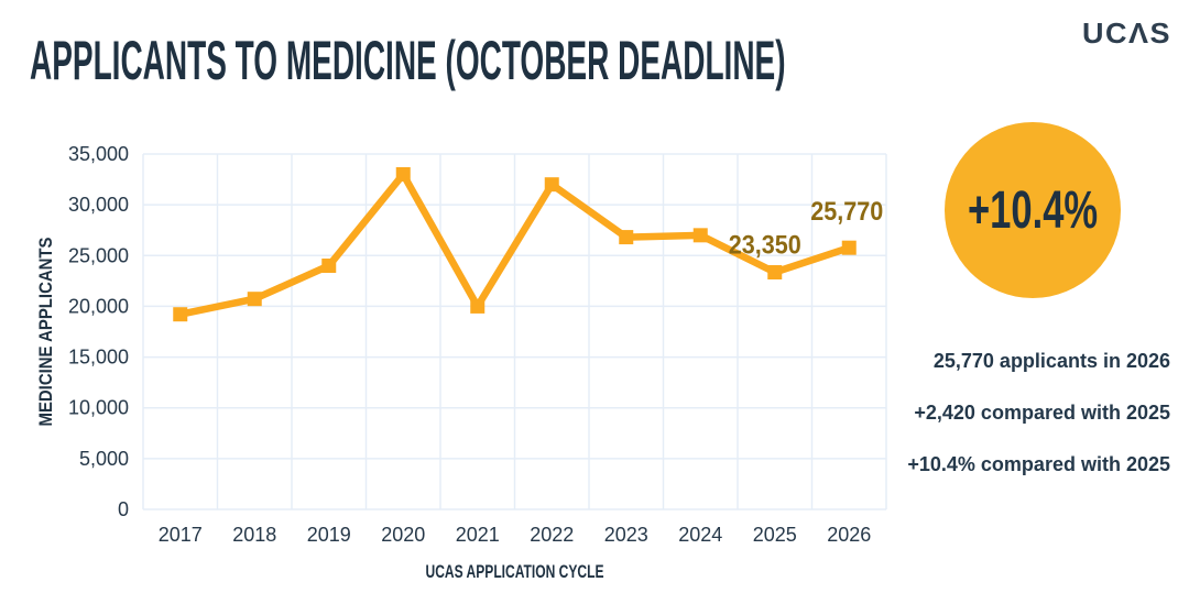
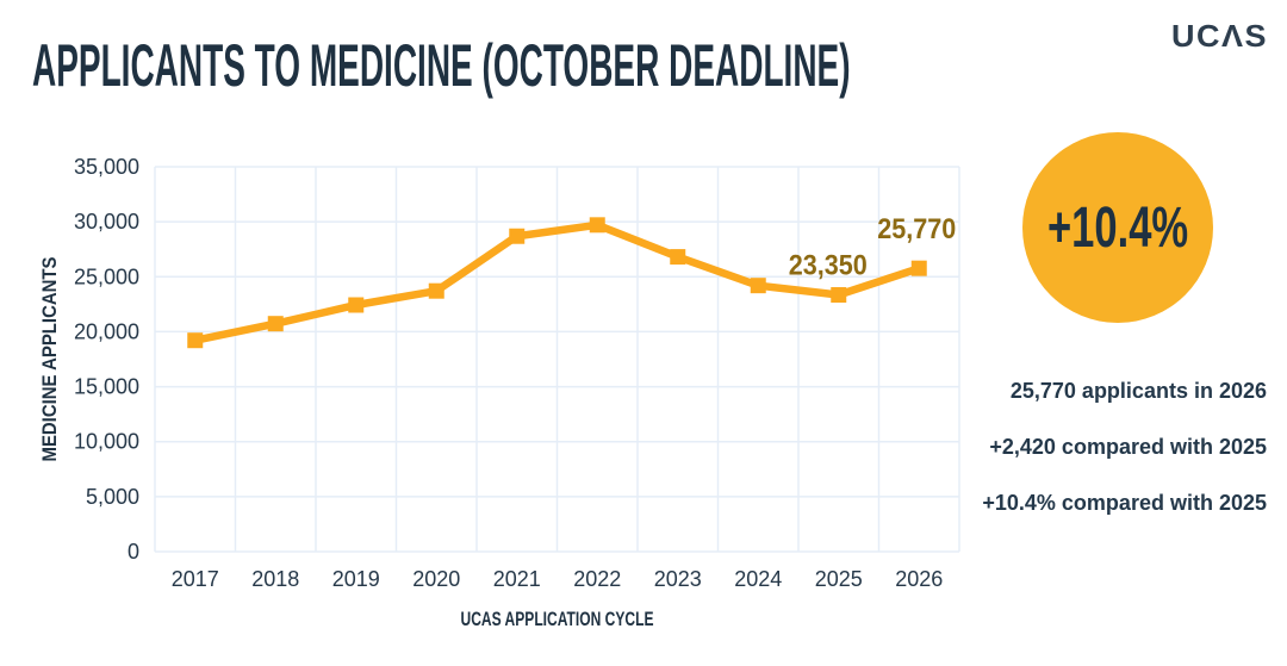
2019: 24000 -> 22000
2020: 33000 -> 24000
2021: 20000 -> 29000
2022: 32000 -> 30000
2024: 27000 -> 24000
